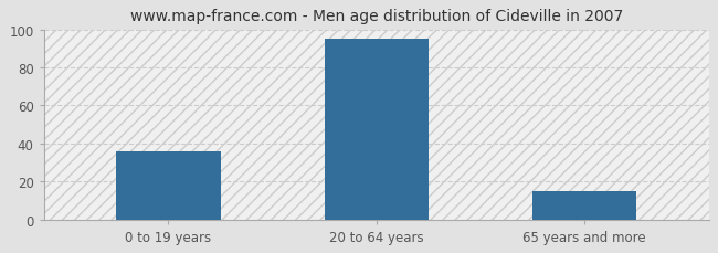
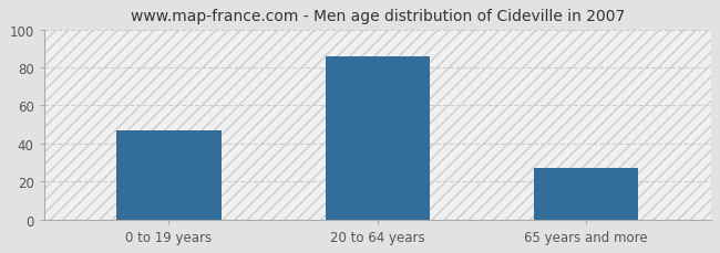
0 to 19 years: 36 -> 47
20 to 64 years: 95 -> 86
65 years and more: 15 -> 27
